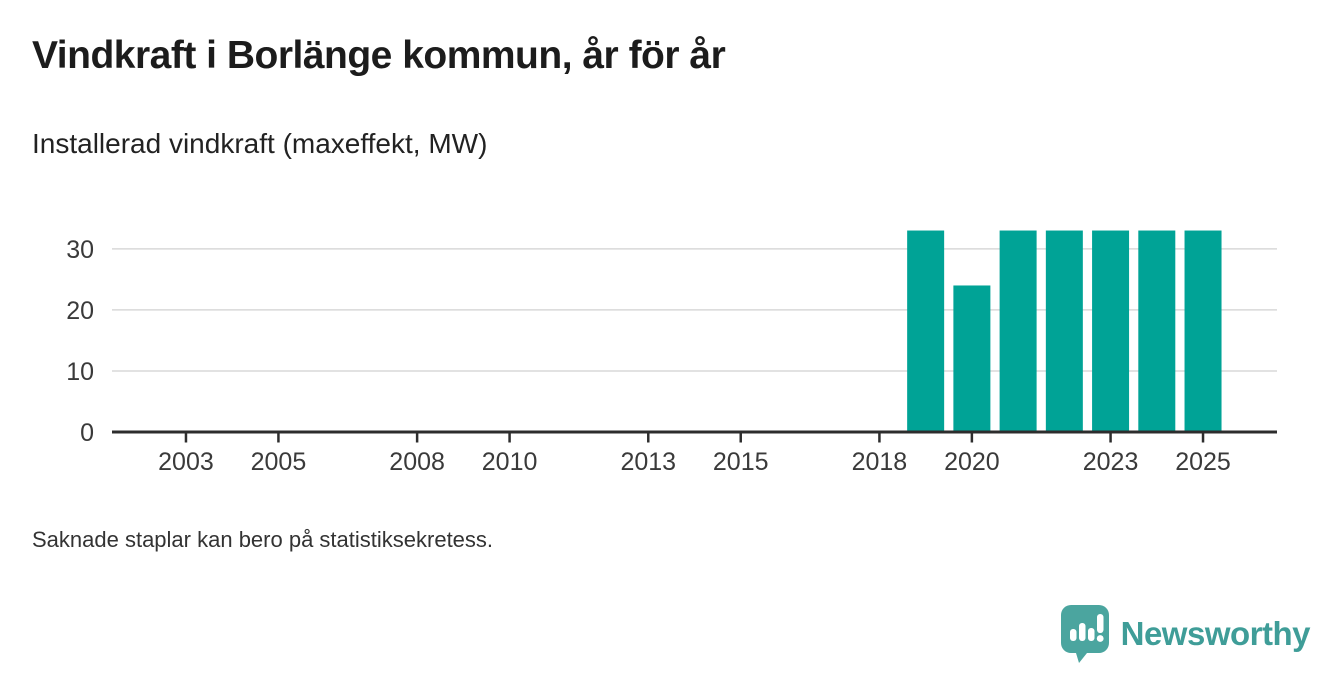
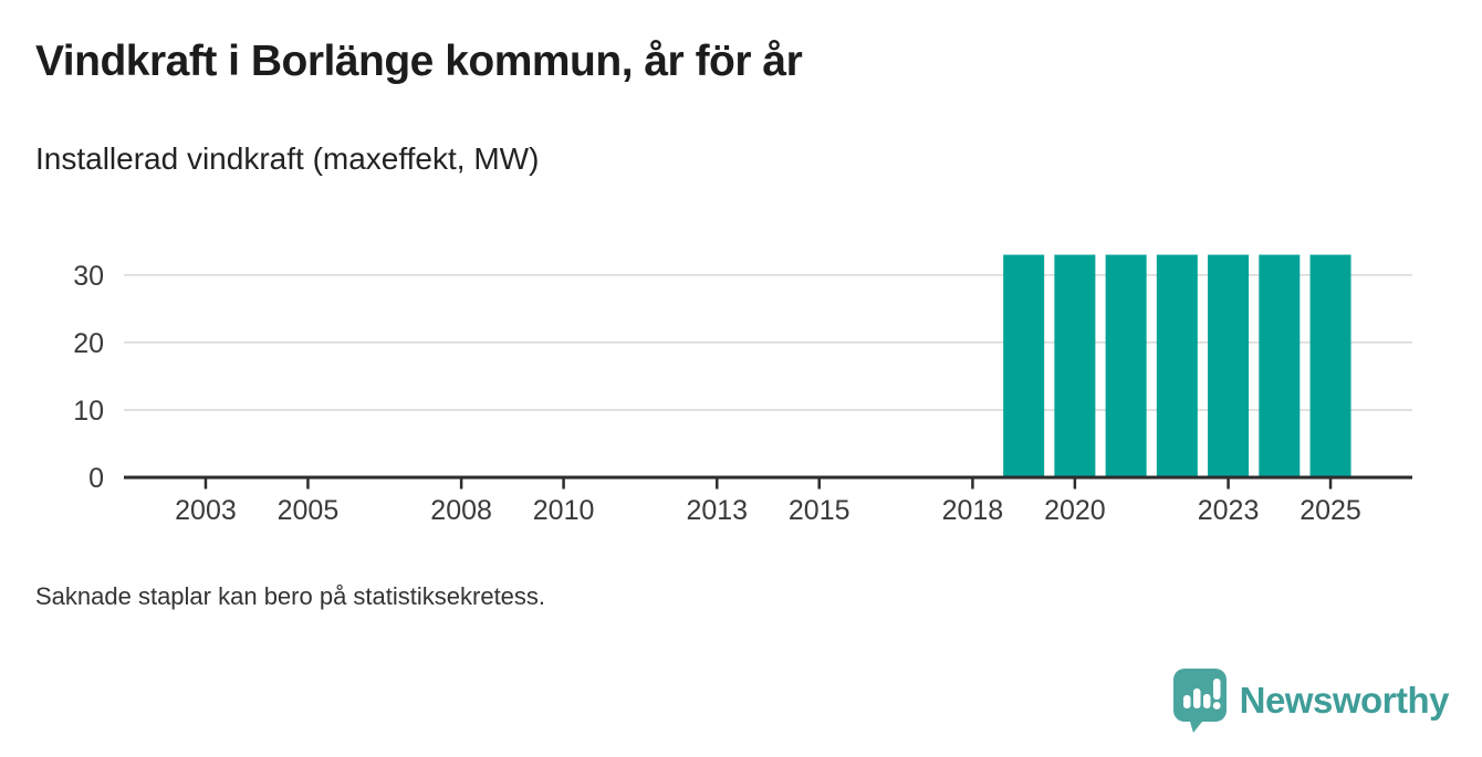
2020: 24 -> 33
